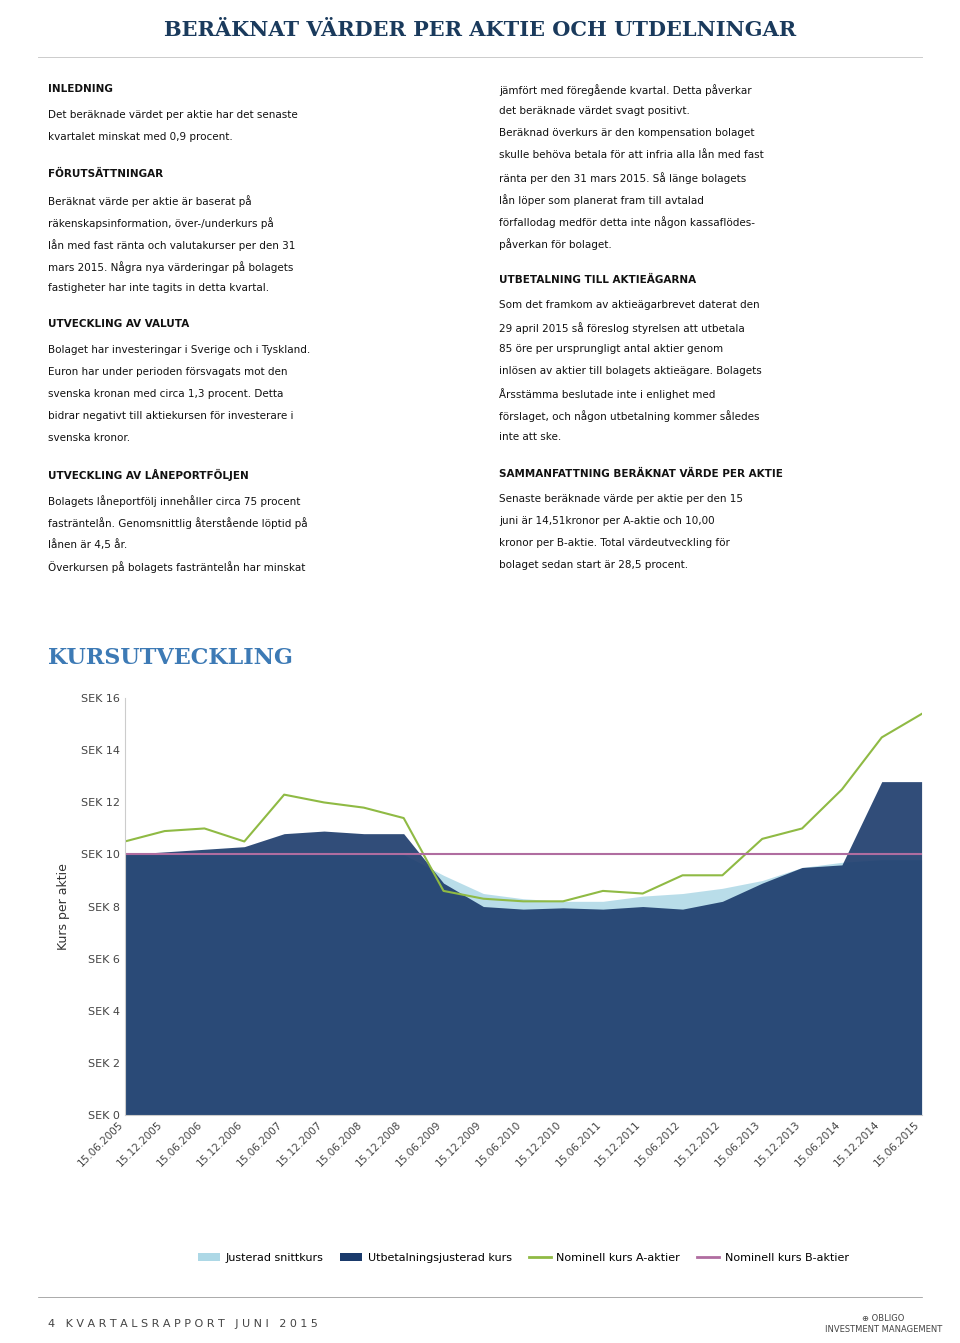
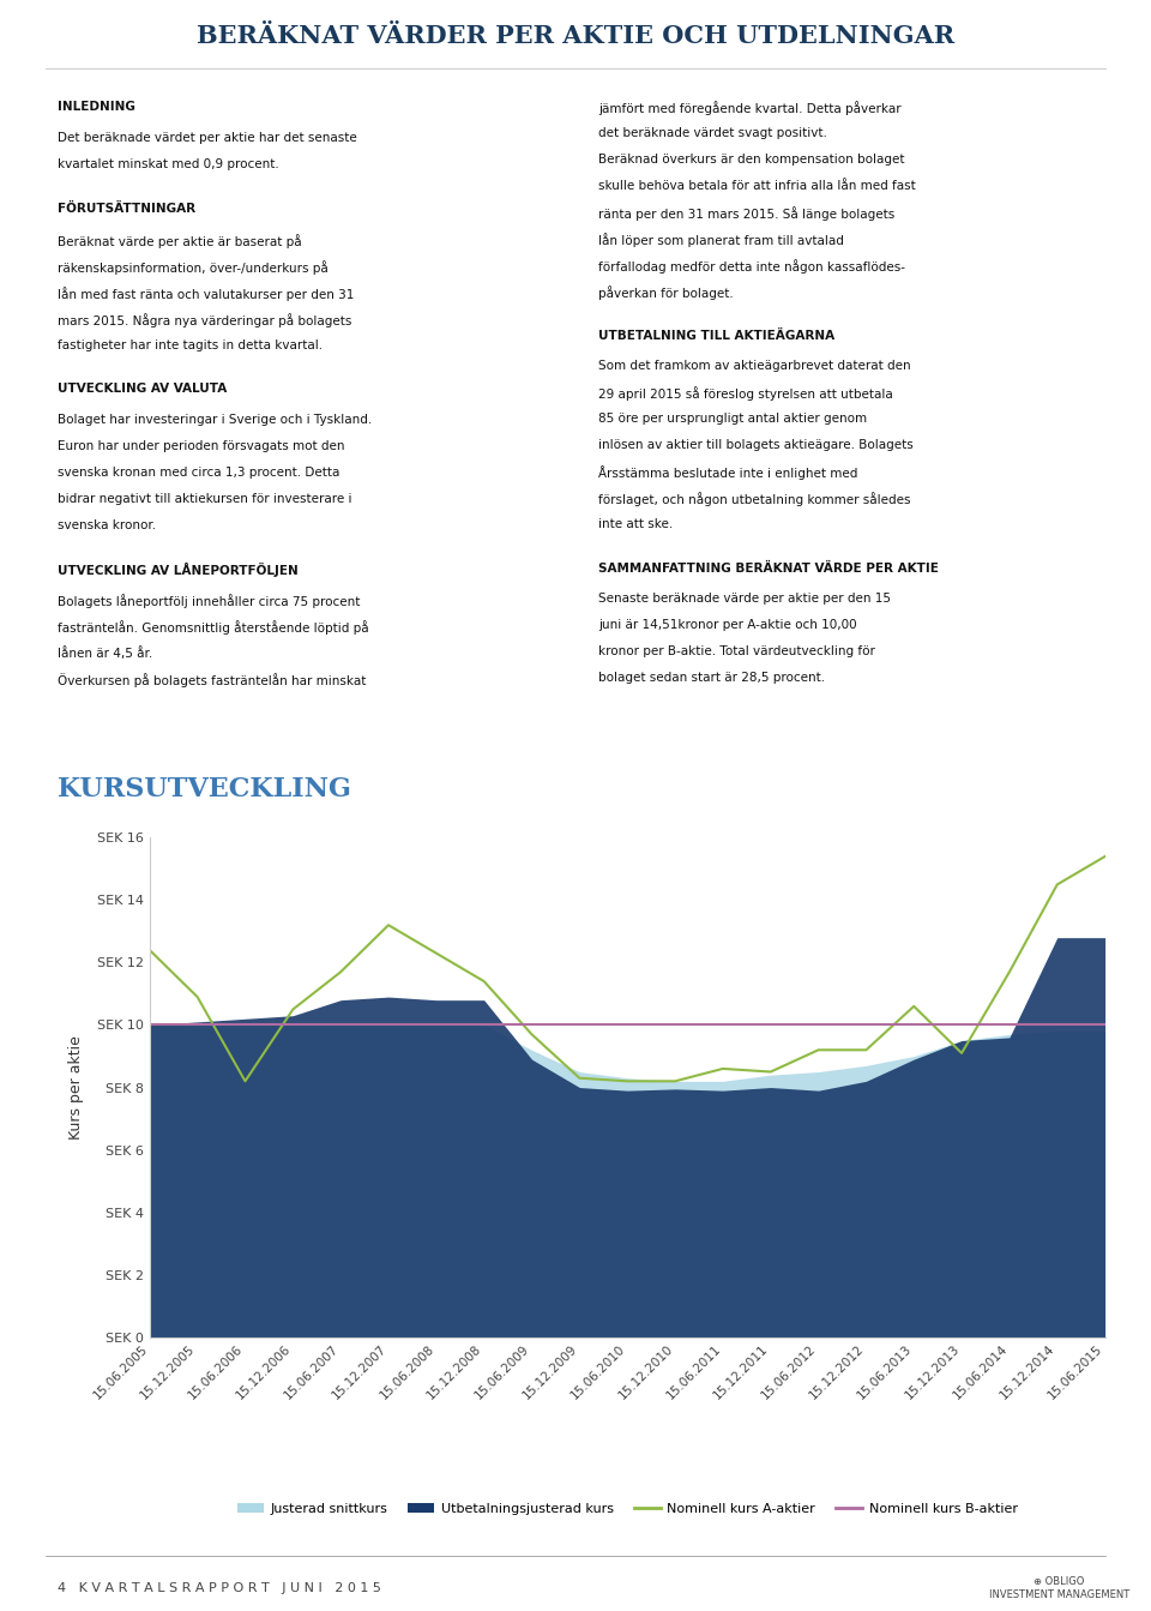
Nominell kurs A-aktier/15.06.2005: SEK 10.5 -> SEK 12.4
Nominell kurs A-aktier/15.06.2006: SEK 11.0 -> SEK 8.2
Nominell kurs A-aktier/15.06.2007: SEK 12.3 -> SEK 11.7
Nominell kurs A-aktier/15.12.2007: SEK 12.0 -> SEK 13.2
Nominell kurs A-aktier/15.06.2008: SEK 11.8 -> SEK 12.3
Nominell kurs A-aktier/15.06.2009: SEK 8.6 -> SEK 9.7
Nominell kurs A-aktier/15.12.2013: SEK 11.0 -> SEK 9.1
Nominell kurs A-aktier/15.06.2014: SEK 12.5 -> SEK 11.7
